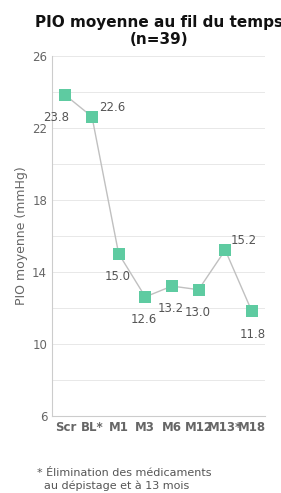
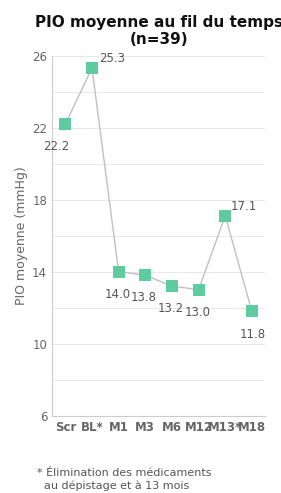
Scr: 23.8 -> 22.2
BL*: 22.6 -> 25.3
M1: 15.0 -> 14.0
M3: 12.6 -> 13.8
M13*: 15.2 -> 17.1
